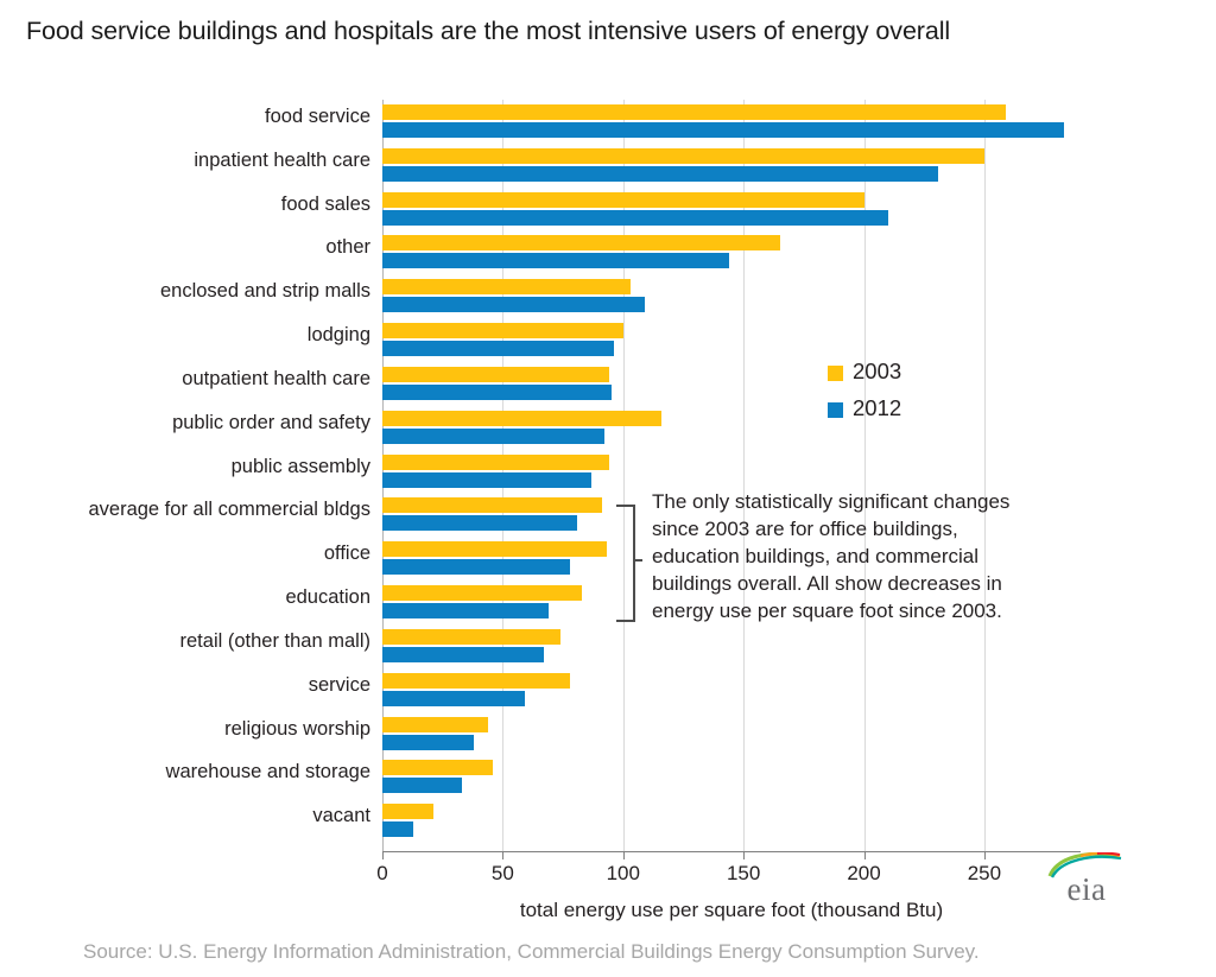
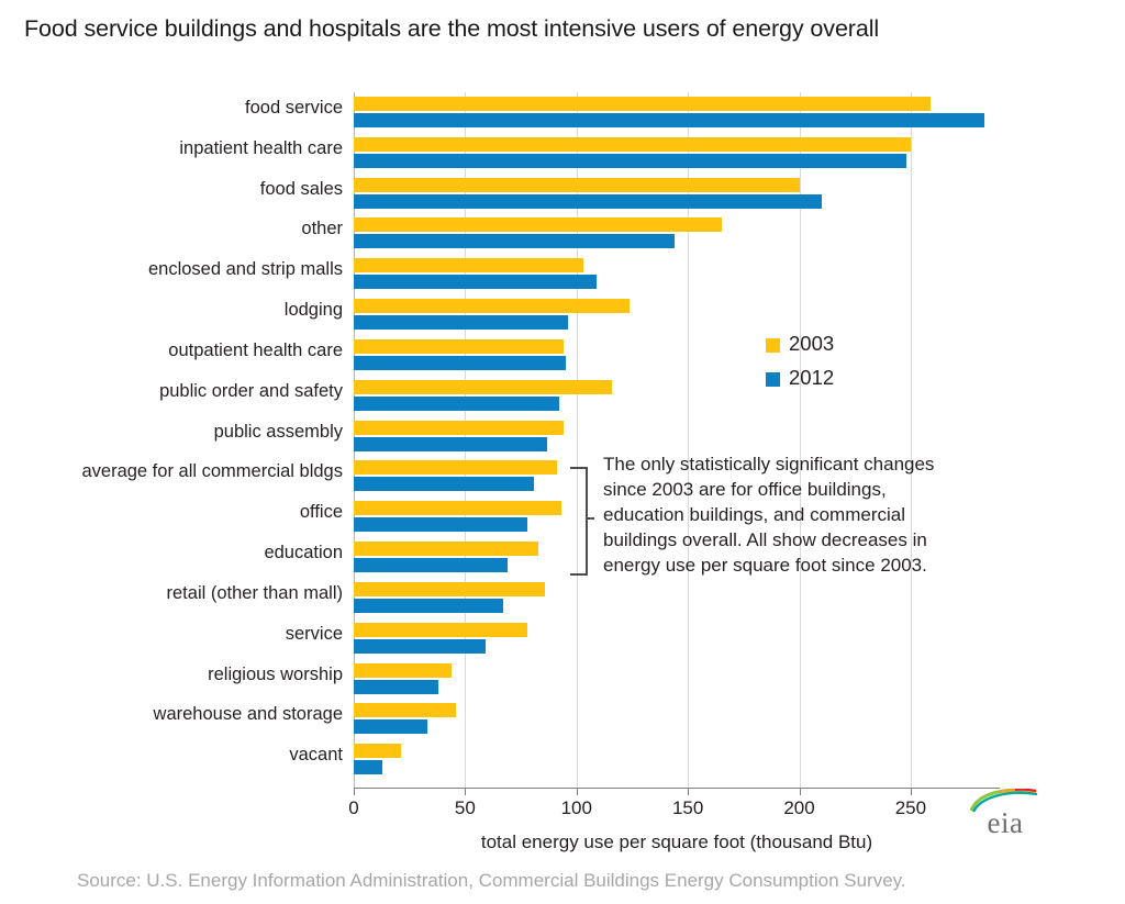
2012/inpatient health care: 231 -> 248
2003/lodging: 100 -> 124
2003/retail (other than mall): 74 -> 86
